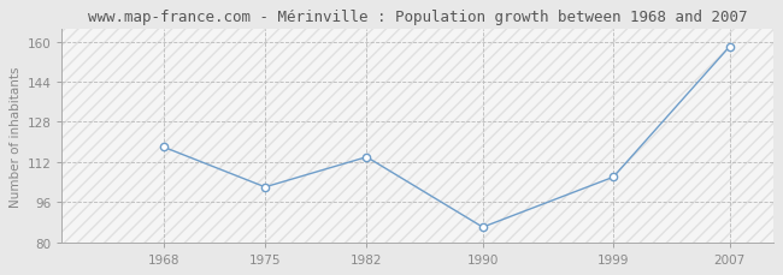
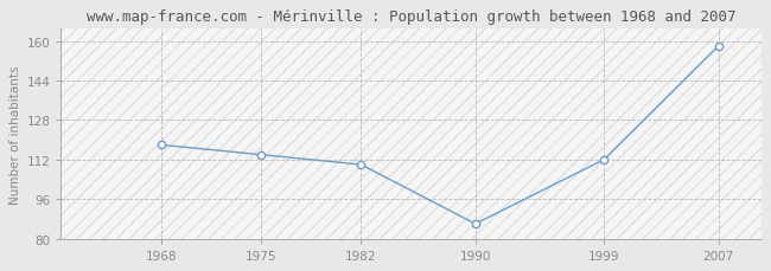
1975: 102 -> 114
1982: 114 -> 110
1999: 106 -> 112
